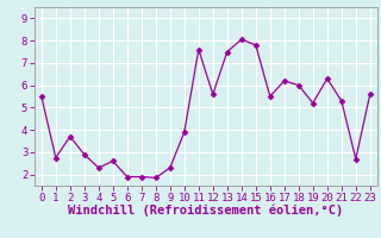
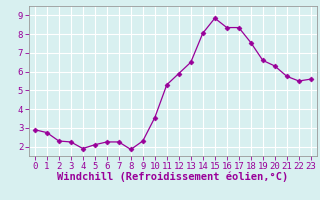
0: 5.5 -> 2.9
2: 3.7 -> 2.3
3: 2.9 -> 2.2
4: 2.3 -> 1.9
5: 2.6 -> 2.1
6: 1.9 -> 2.2
7: 1.9 -> 2.2
10: 3.9 -> 3.5
11: 7.6 -> 5.3
12: 5.6 -> 5.9
13: 7.5 -> 6.5
15: 7.8 -> 8.8
16: 5.5 -> 8.3
17: 6.2 -> 8.3
18: 6.0 -> 7.5
19: 5.2 -> 6.6
21: 5.3 -> 5.8
22: 2.7 -> 5.5
